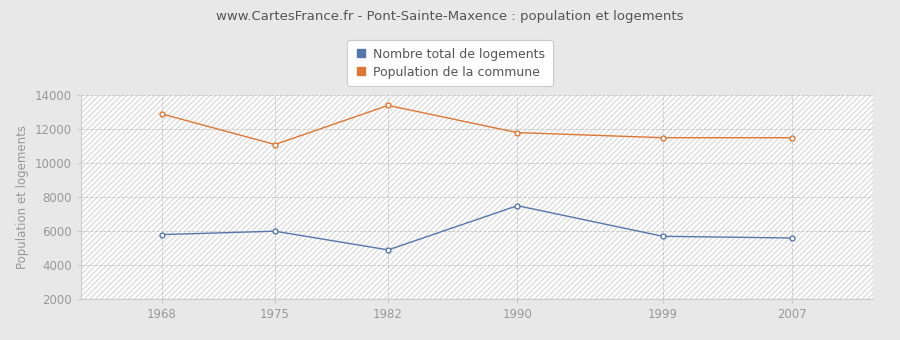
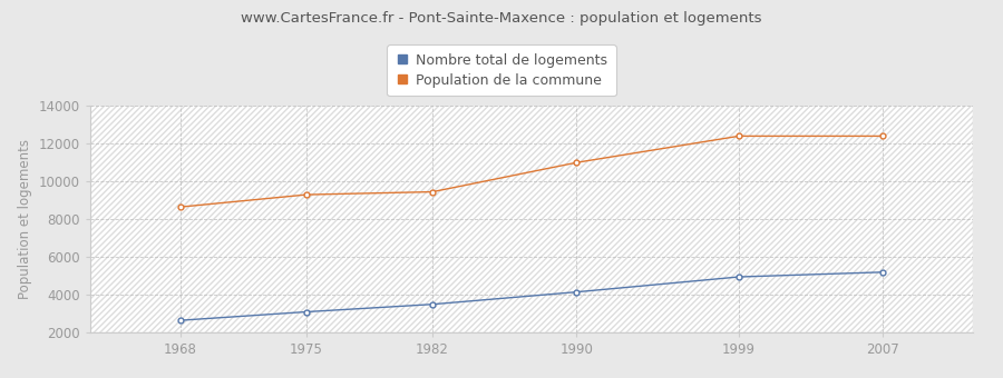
Nombre total de logements/1968: 5800 -> 2600
Population de la commune/1968: 12900 -> 8600
Nombre total de logements/1975: 6000 -> 3100
Population de la commune/1975: 11100 -> 9300
Nombre total de logements/1982: 4900 -> 3500
Population de la commune/1982: 13400 -> 9400
Nombre total de logements/1990: 7500 -> 4200
Population de la commune/1990: 11800 -> 11000
Nombre total de logements/1999: 5700 -> 5000
Population de la commune/1999: 11500 -> 12400
Nombre total de logements/2007: 5600 -> 5200
Population de la commune/2007: 11500 -> 12400
